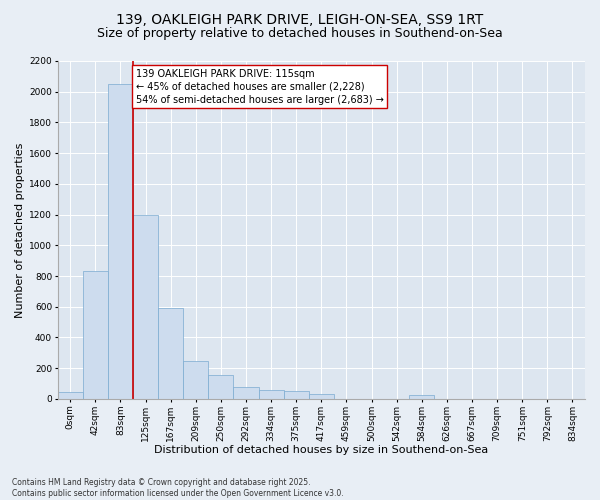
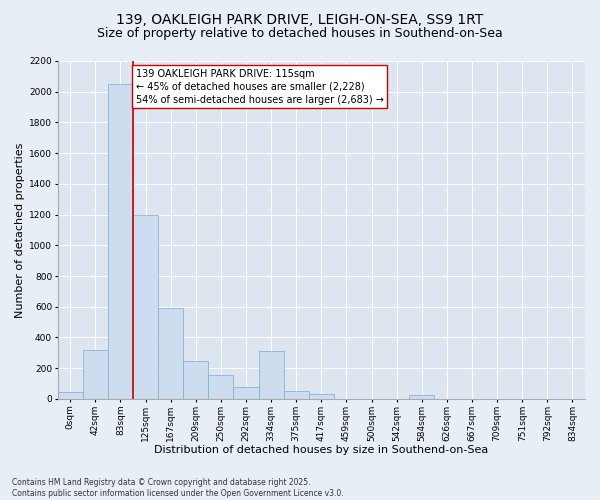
42sqm: 830 -> 320
334sqm: 60 -> 310
